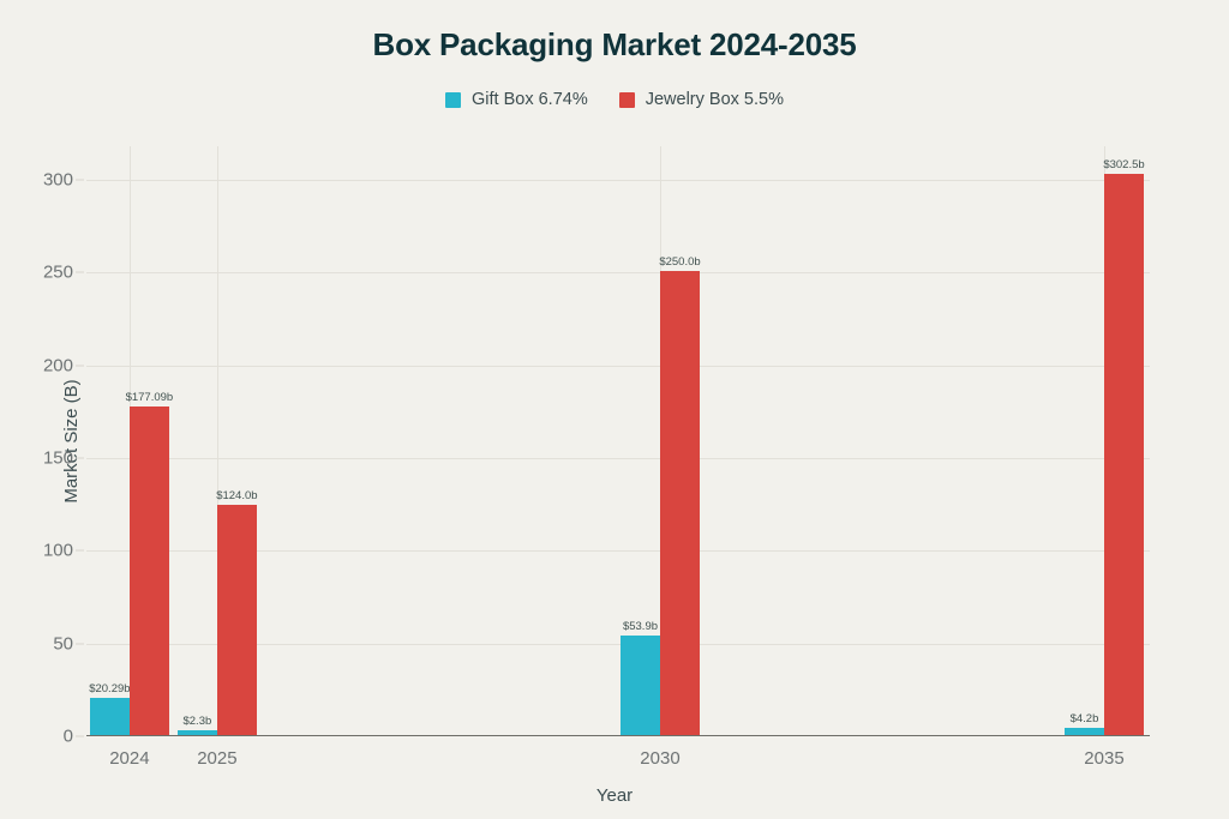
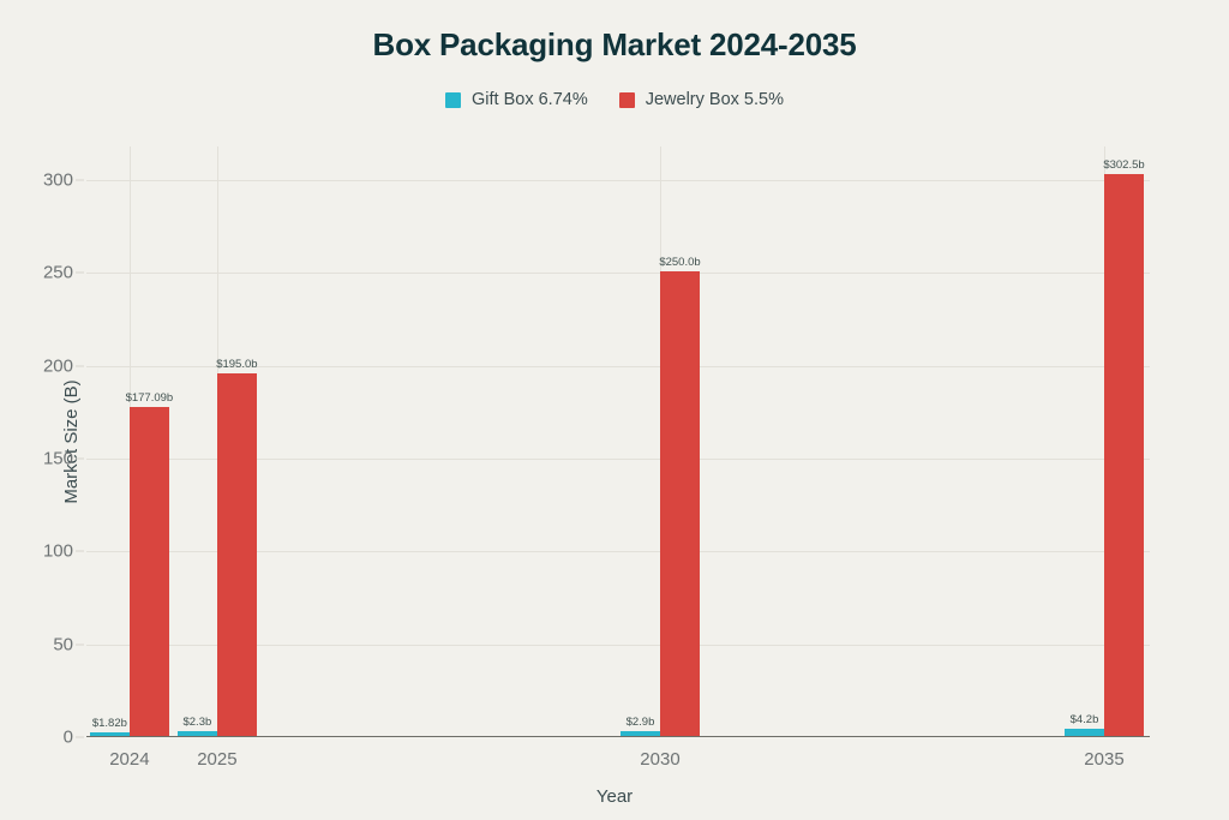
Gift Box 6.74%/2024: $20.29b -> $1.82b
Jewelry Box 5.5%/2025: $124.0b -> $195.0b
Gift Box 6.74%/2030: $53.9b -> $2.9b
